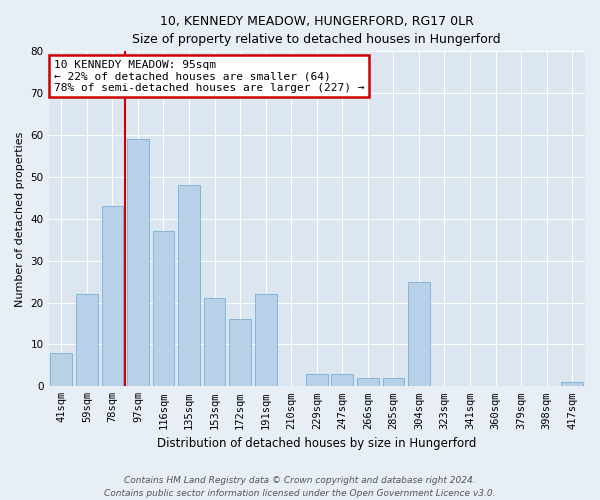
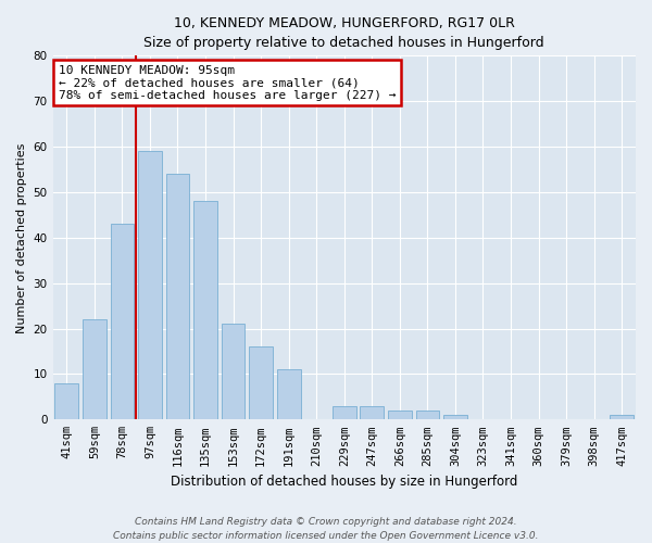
116sqm: 37 -> 54
191sqm: 22 -> 11
304sqm: 25 -> 1
